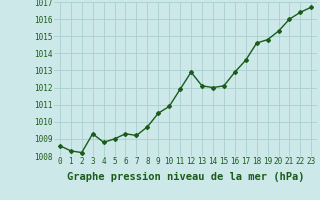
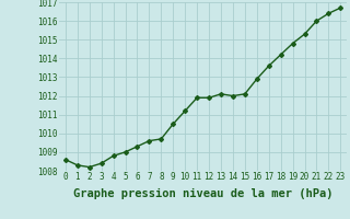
3: 1009.3 -> 1008.4
7: 1009.2 -> 1009.6
10: 1010.9 -> 1011.2
12: 1012.9 -> 1011.9
18: 1014.6 -> 1014.2
